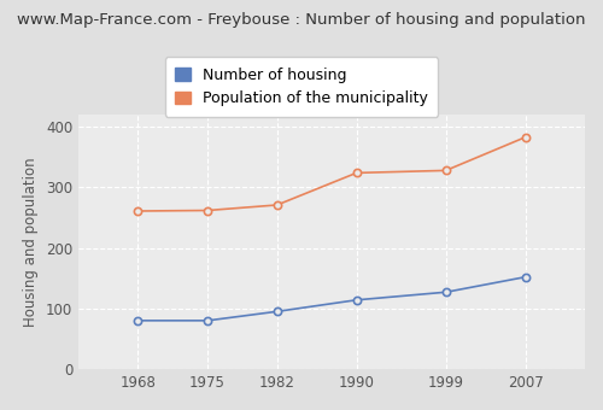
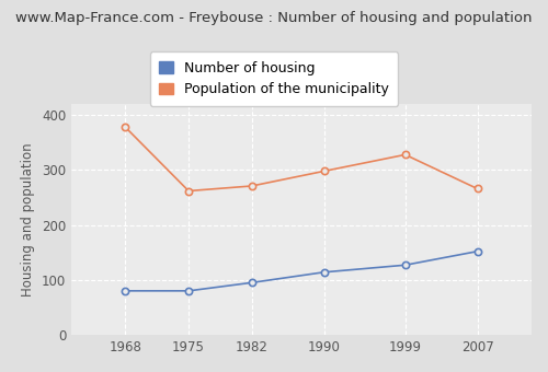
Population of the municipality/1968: 261 -> 378
Population of the municipality/1990: 324 -> 298
Population of the municipality/2007: 383 -> 266
